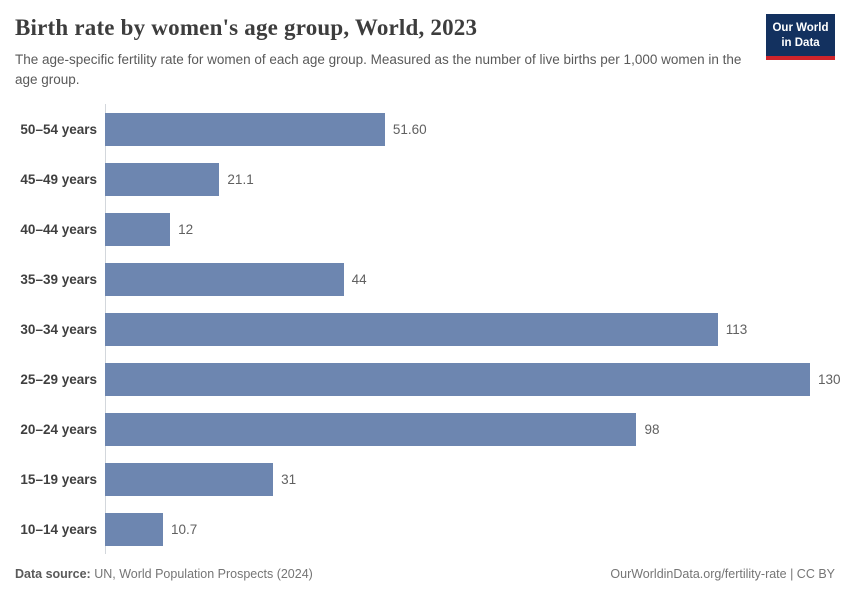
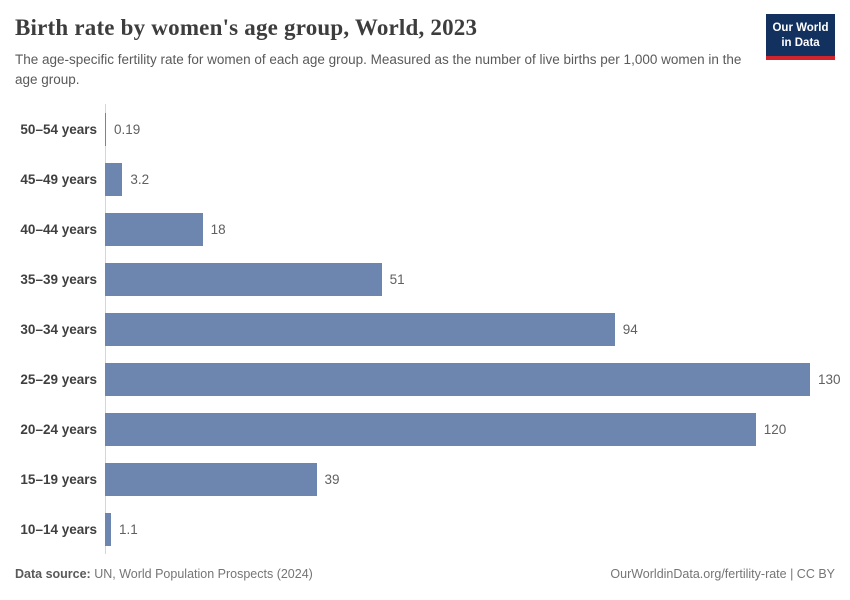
50–54 years: 51.60 -> 0.19
45–49 years: 21.1 -> 3.2
40–44 years: 12 -> 18
35–39 years: 44 -> 51
30–34 years: 113 -> 94
20–24 years: 98 -> 120
15–19 years: 31 -> 39
10–14 years: 10.7 -> 1.1
